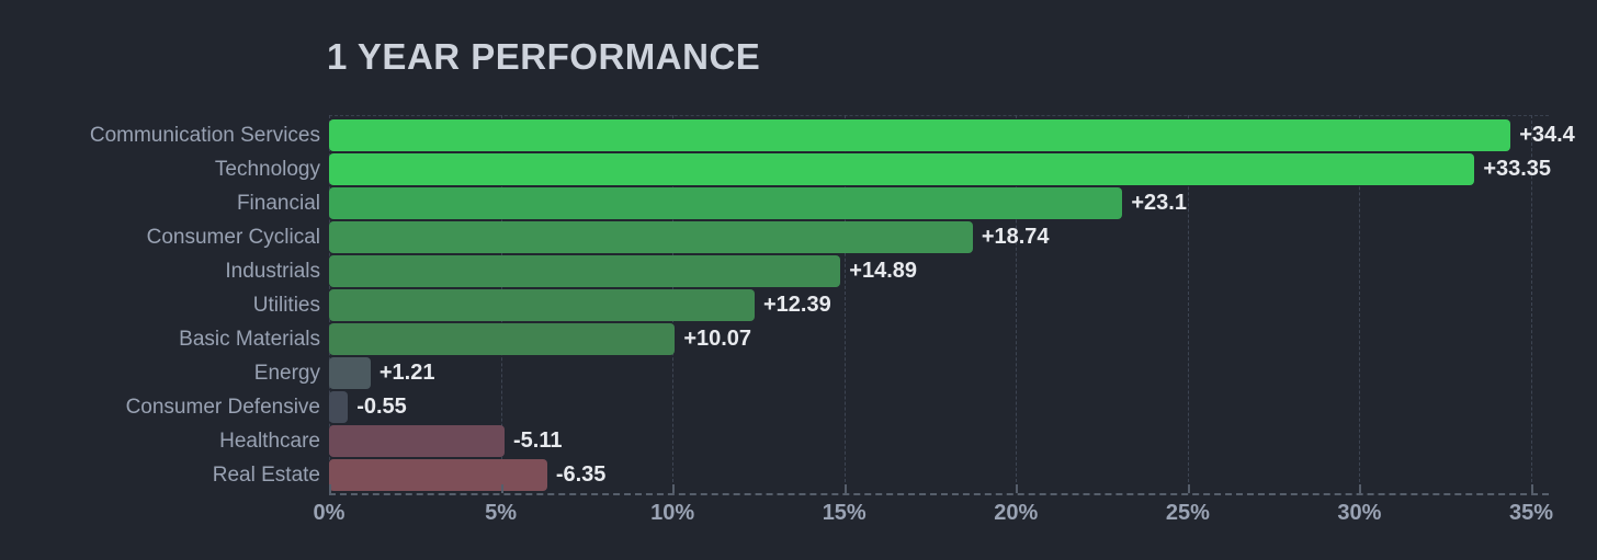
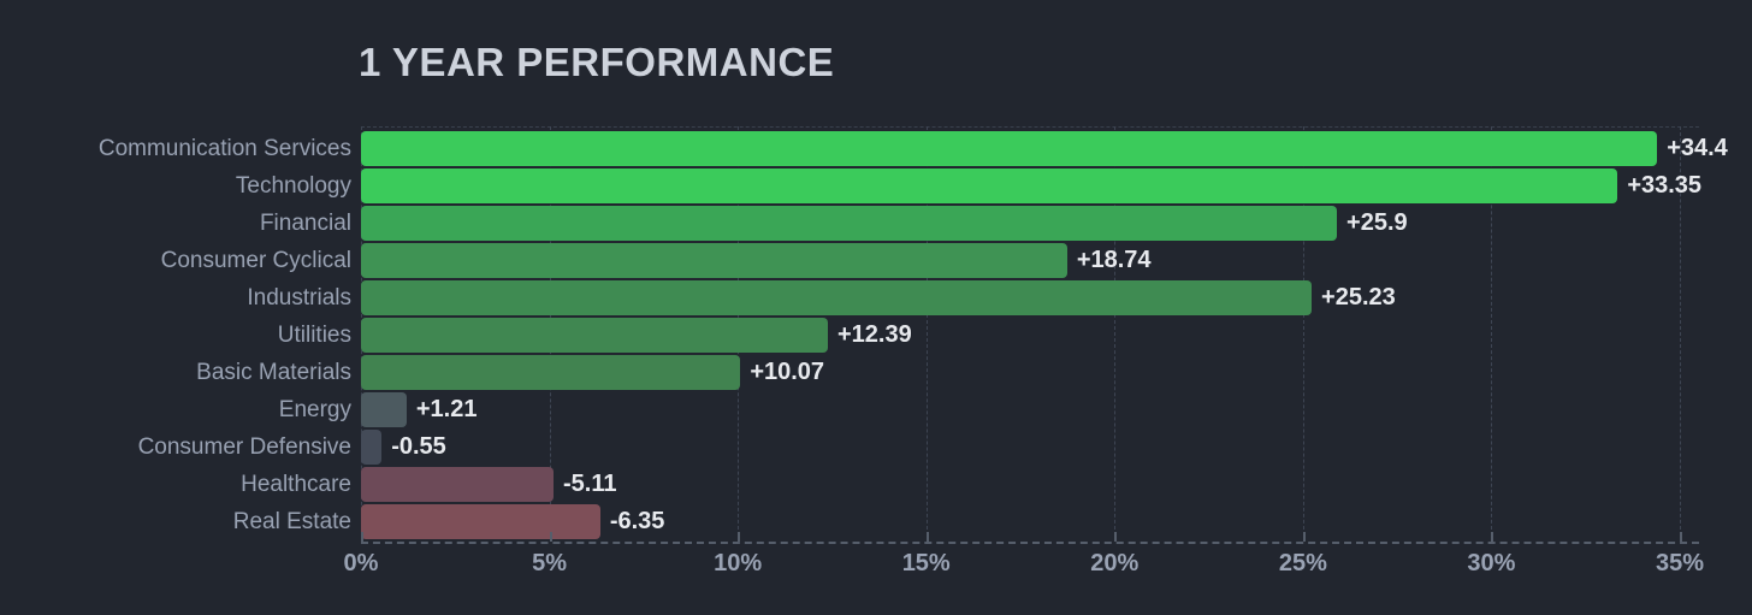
Financial: +23.1 -> +25.9
Industrials: +14.89 -> +25.23
